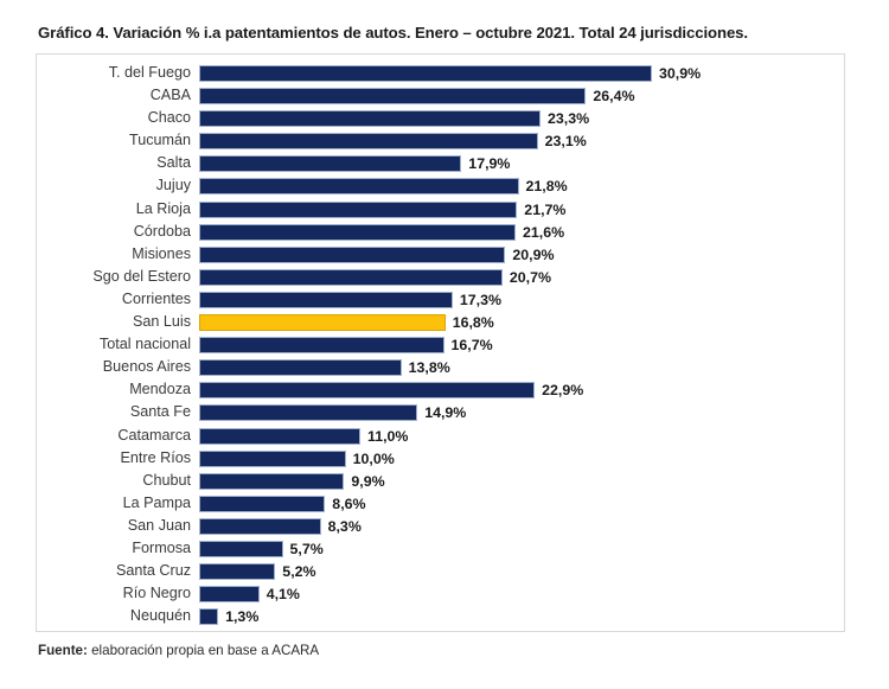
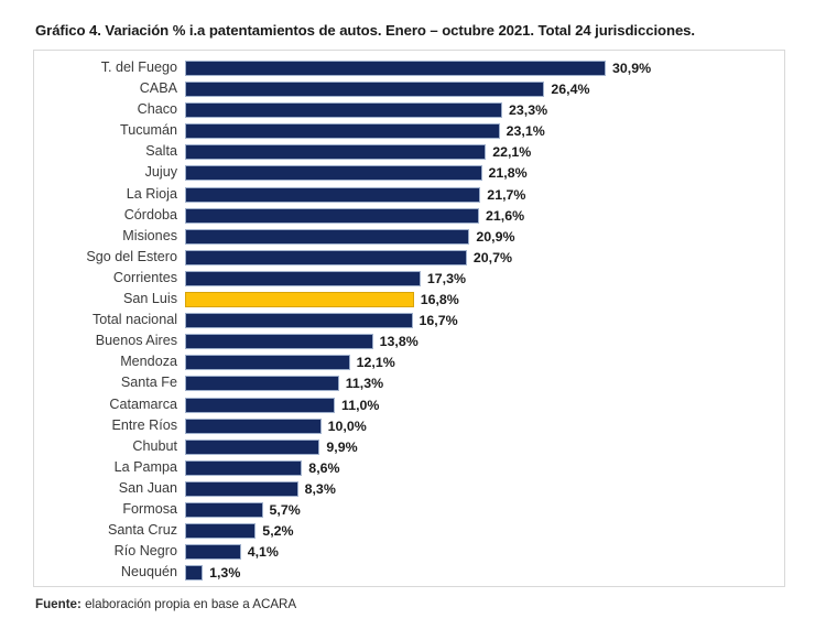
Salta: 17,9% -> 22,1%
Mendoza: 22,9% -> 12,1%
Santa Fe: 14,9% -> 11,3%
